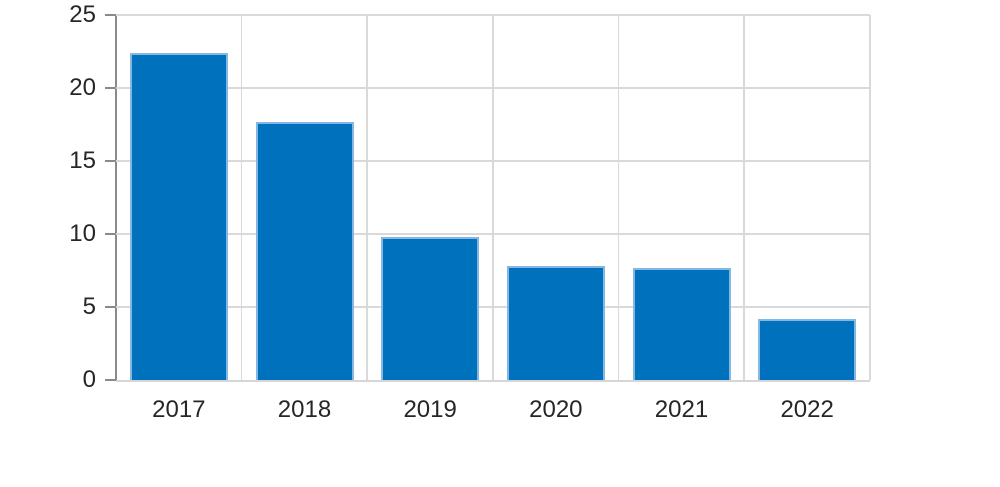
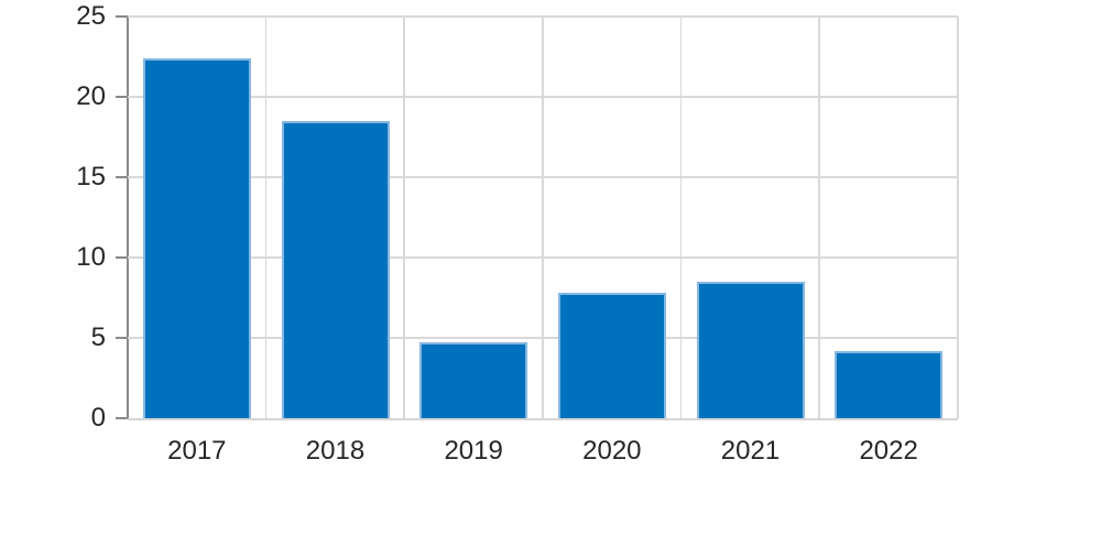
2018: 17.7 -> 18.5
2019: 9.8 -> 4.7
2021: 7.7 -> 8.5
